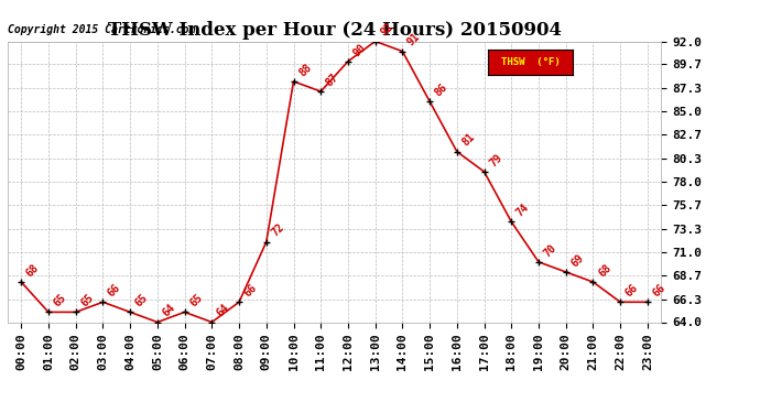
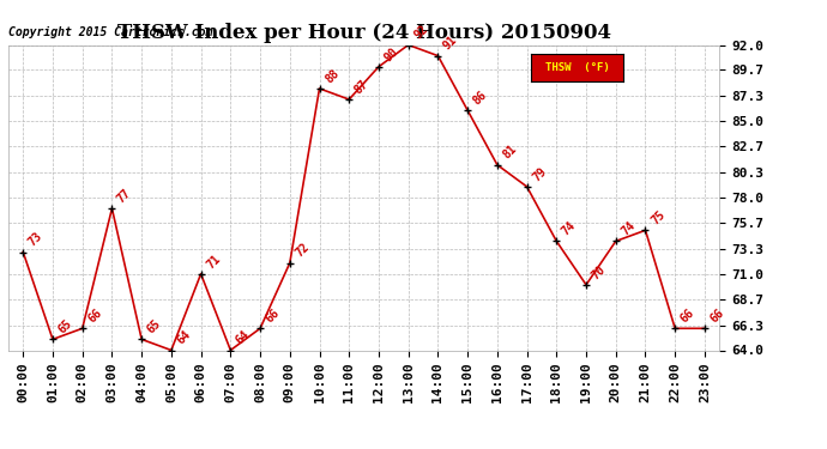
00:00: 68 -> 73
02:00: 65 -> 66
03:00: 66 -> 77
06:00: 65 -> 71
20:00: 69 -> 74
21:00: 68 -> 75
